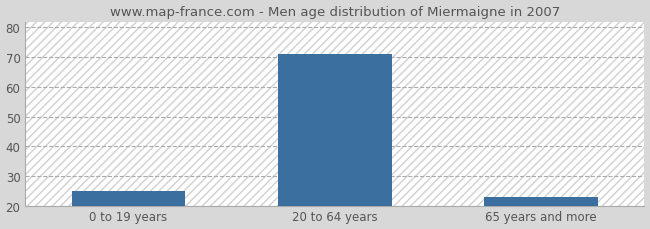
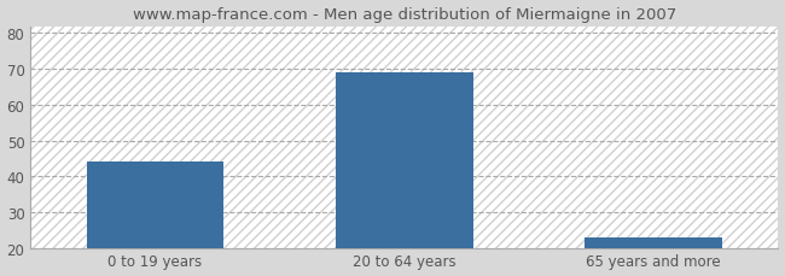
0 to 19 years: 25 -> 44
20 to 64 years: 71 -> 69
